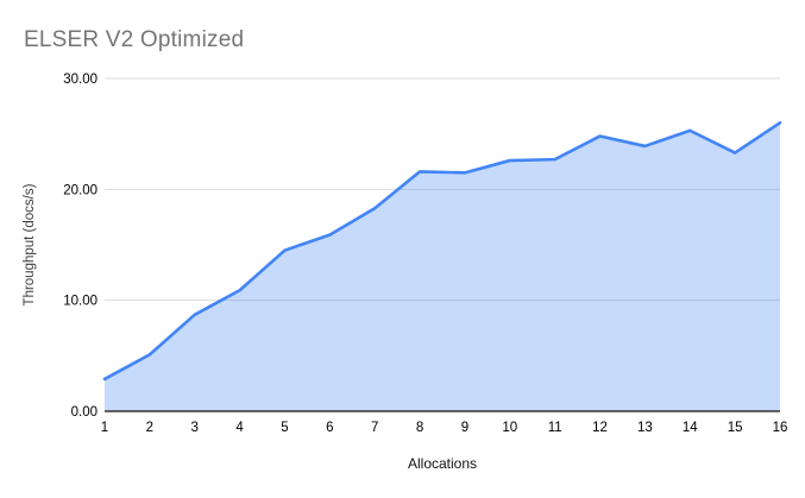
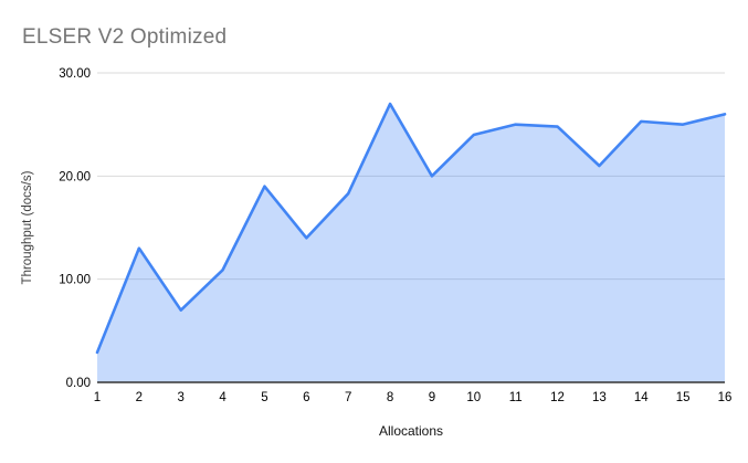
2: 5 -> 13
3: 9 -> 7
5: 14 -> 19
6: 16 -> 14
8: 22 -> 27
9: 22 -> 20
10: 23 -> 24
11: 23 -> 25
13: 24 -> 21
15: 23 -> 25
